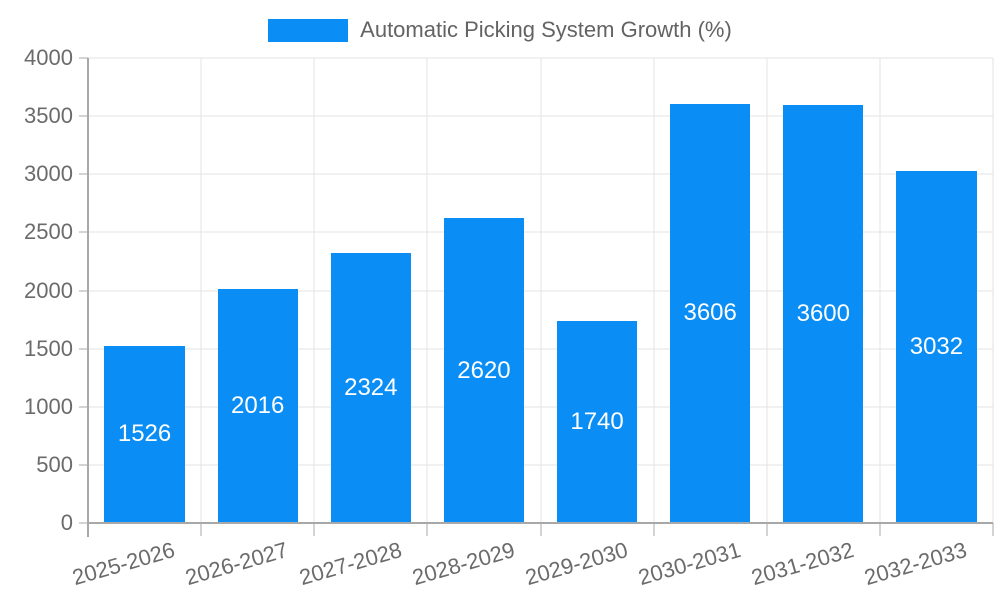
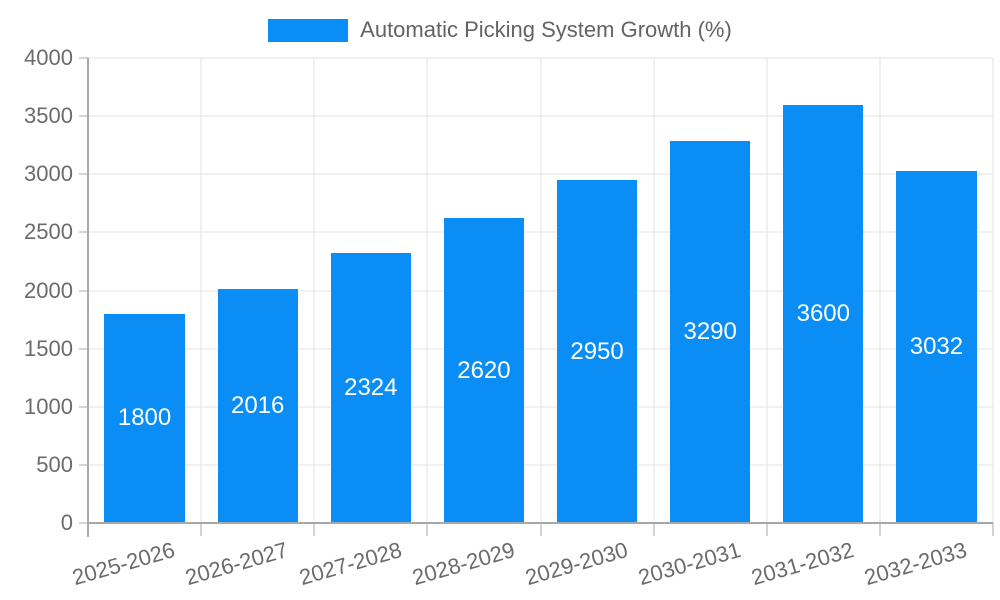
2025-2026: 1526 -> 1800
2029-2030: 1740 -> 2950
2030-2031: 3606 -> 3290
